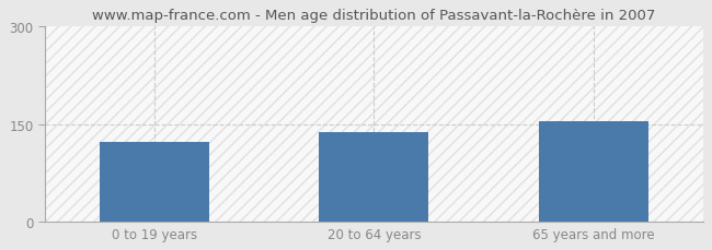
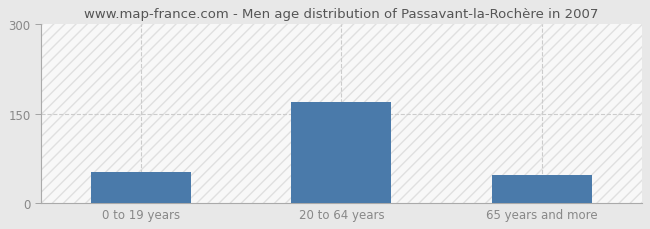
0 to 19 years: 122 -> 52
20 to 64 years: 138 -> 170
65 years and more: 154 -> 46
